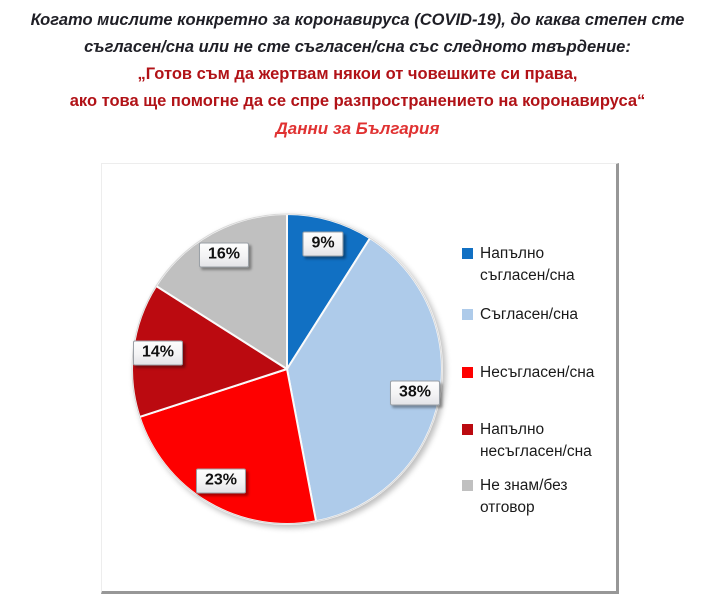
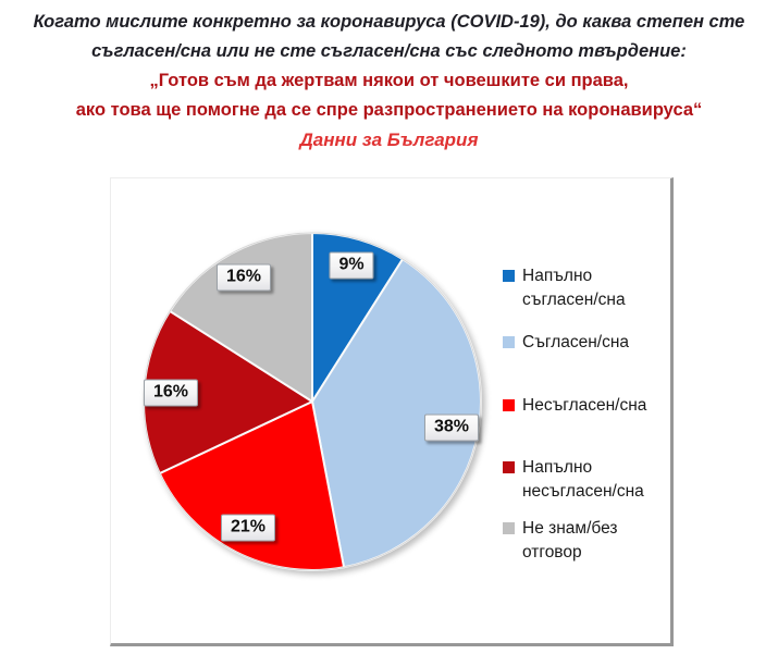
Несъгласен/сна: 23% -> 21%
Напълно несъгласен/сна: 14% -> 16%
